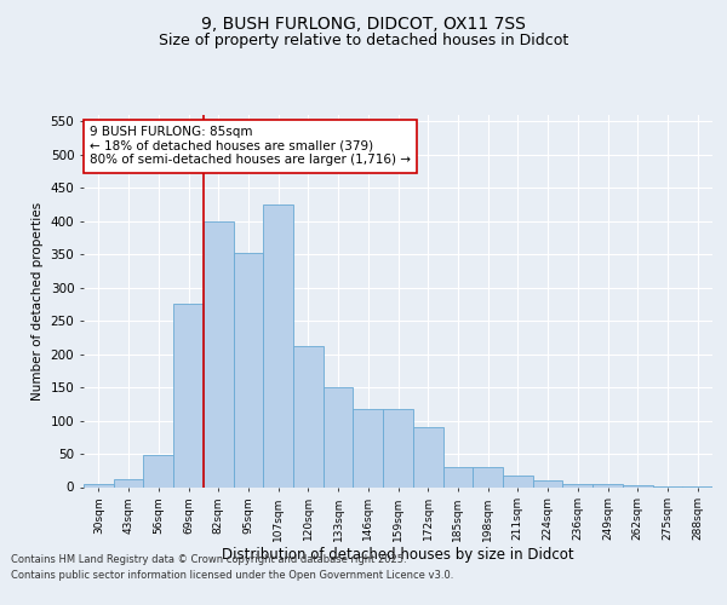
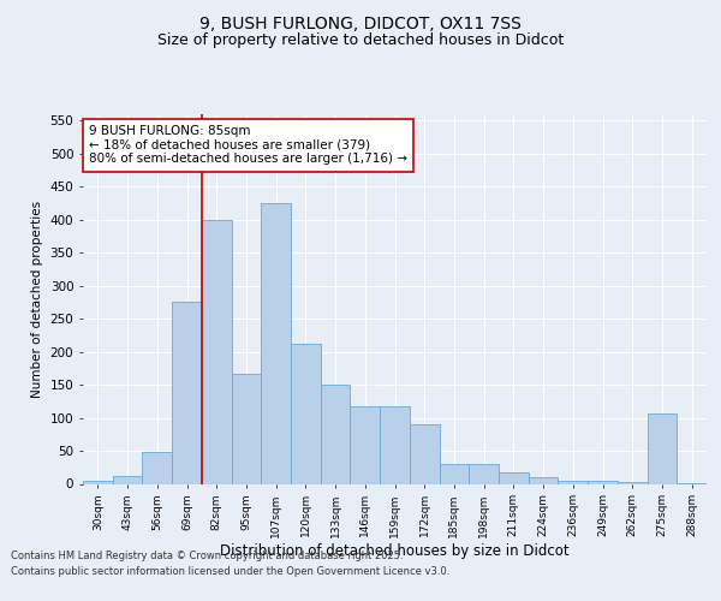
95sqm: 352 -> 166
275sqm: 1 -> 106
